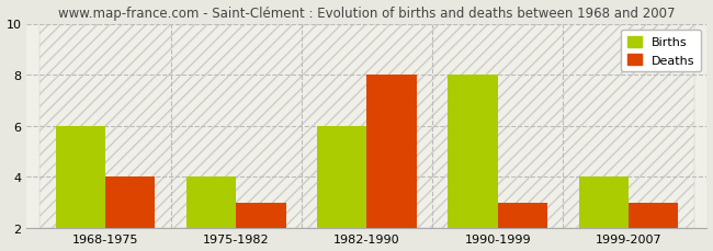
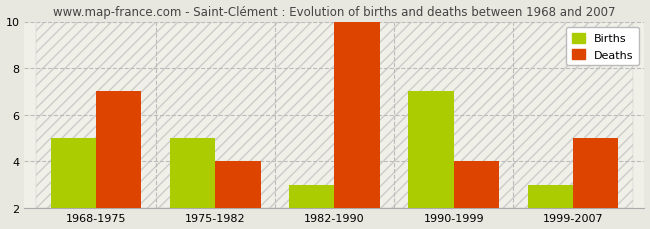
Births/1968-1975: 6 -> 5
Deaths/1968-1975: 4 -> 7
Births/1975-1982: 4 -> 5
Deaths/1975-1982: 3 -> 4
Births/1982-1990: 6 -> 3
Deaths/1982-1990: 8 -> 10
Births/1990-1999: 8 -> 7
Deaths/1990-1999: 3 -> 4
Births/1999-2007: 4 -> 3
Deaths/1999-2007: 3 -> 5
